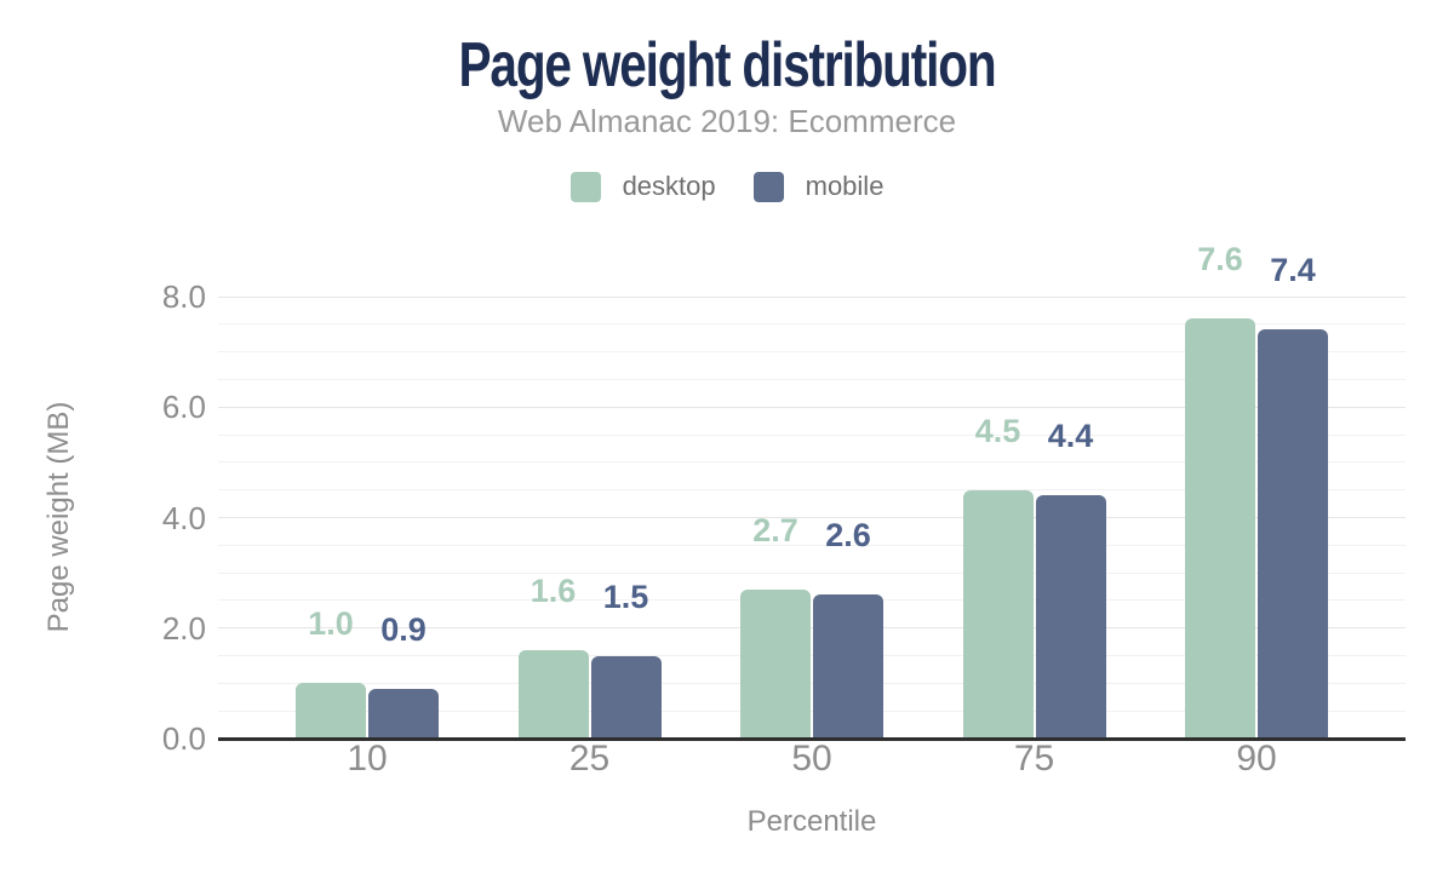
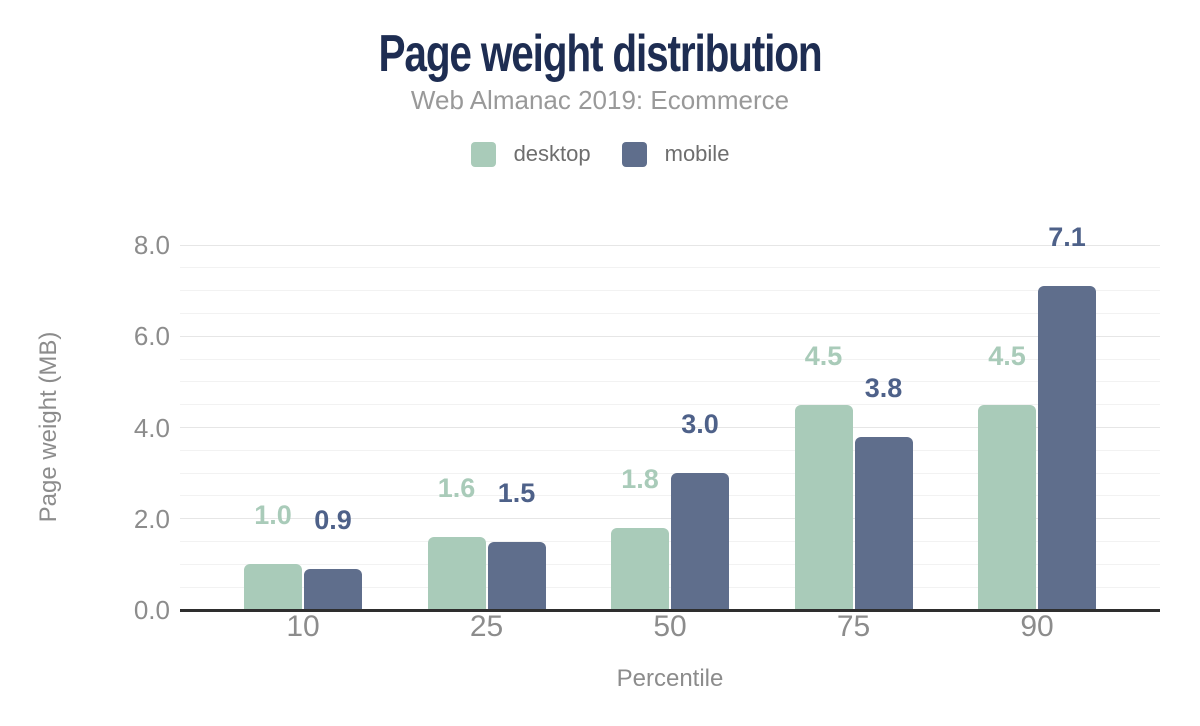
desktop/50: 2.7 -> 1.8
mobile/50: 2.6 -> 3.0
mobile/75: 4.4 -> 3.8
desktop/90: 7.6 -> 4.5
mobile/90: 7.4 -> 7.1
